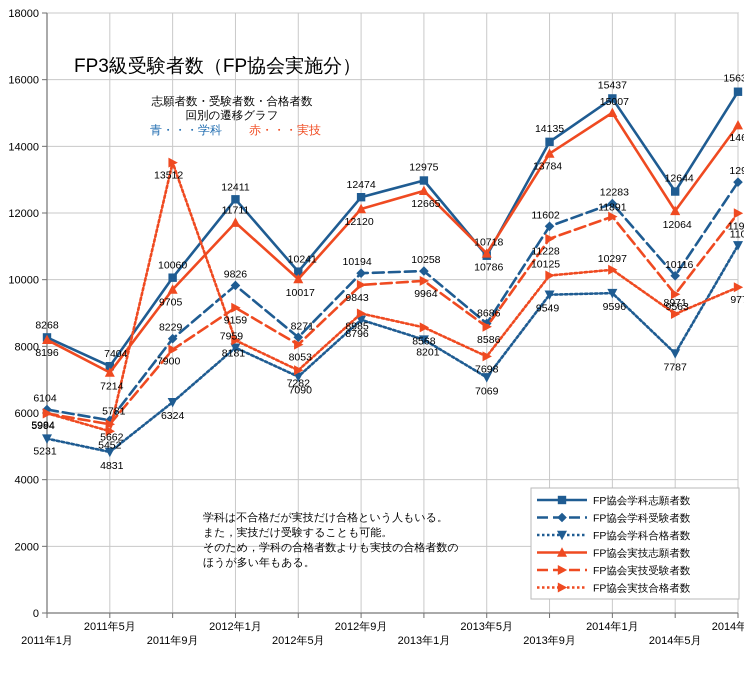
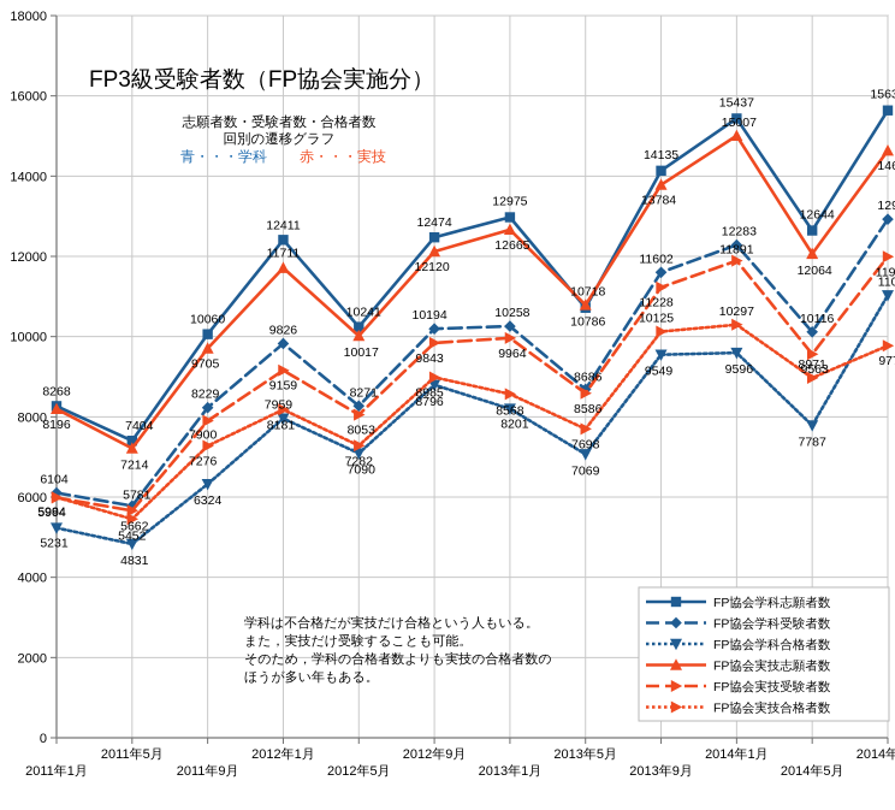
FP協会実技合格者数/2011年9月: 13512 -> 7276
